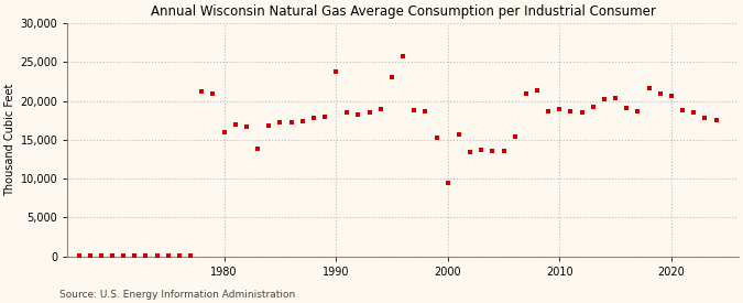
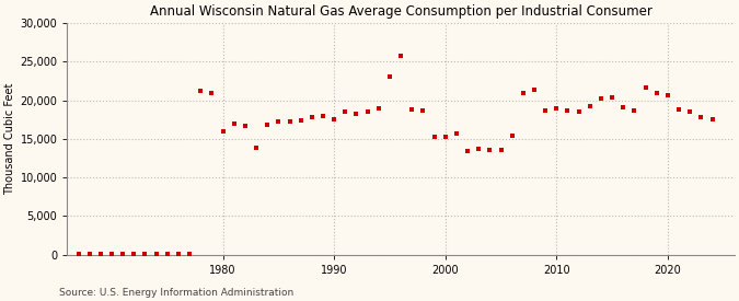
1990: 23,800 -> 17,500
2000: 9,400 -> 15,200
